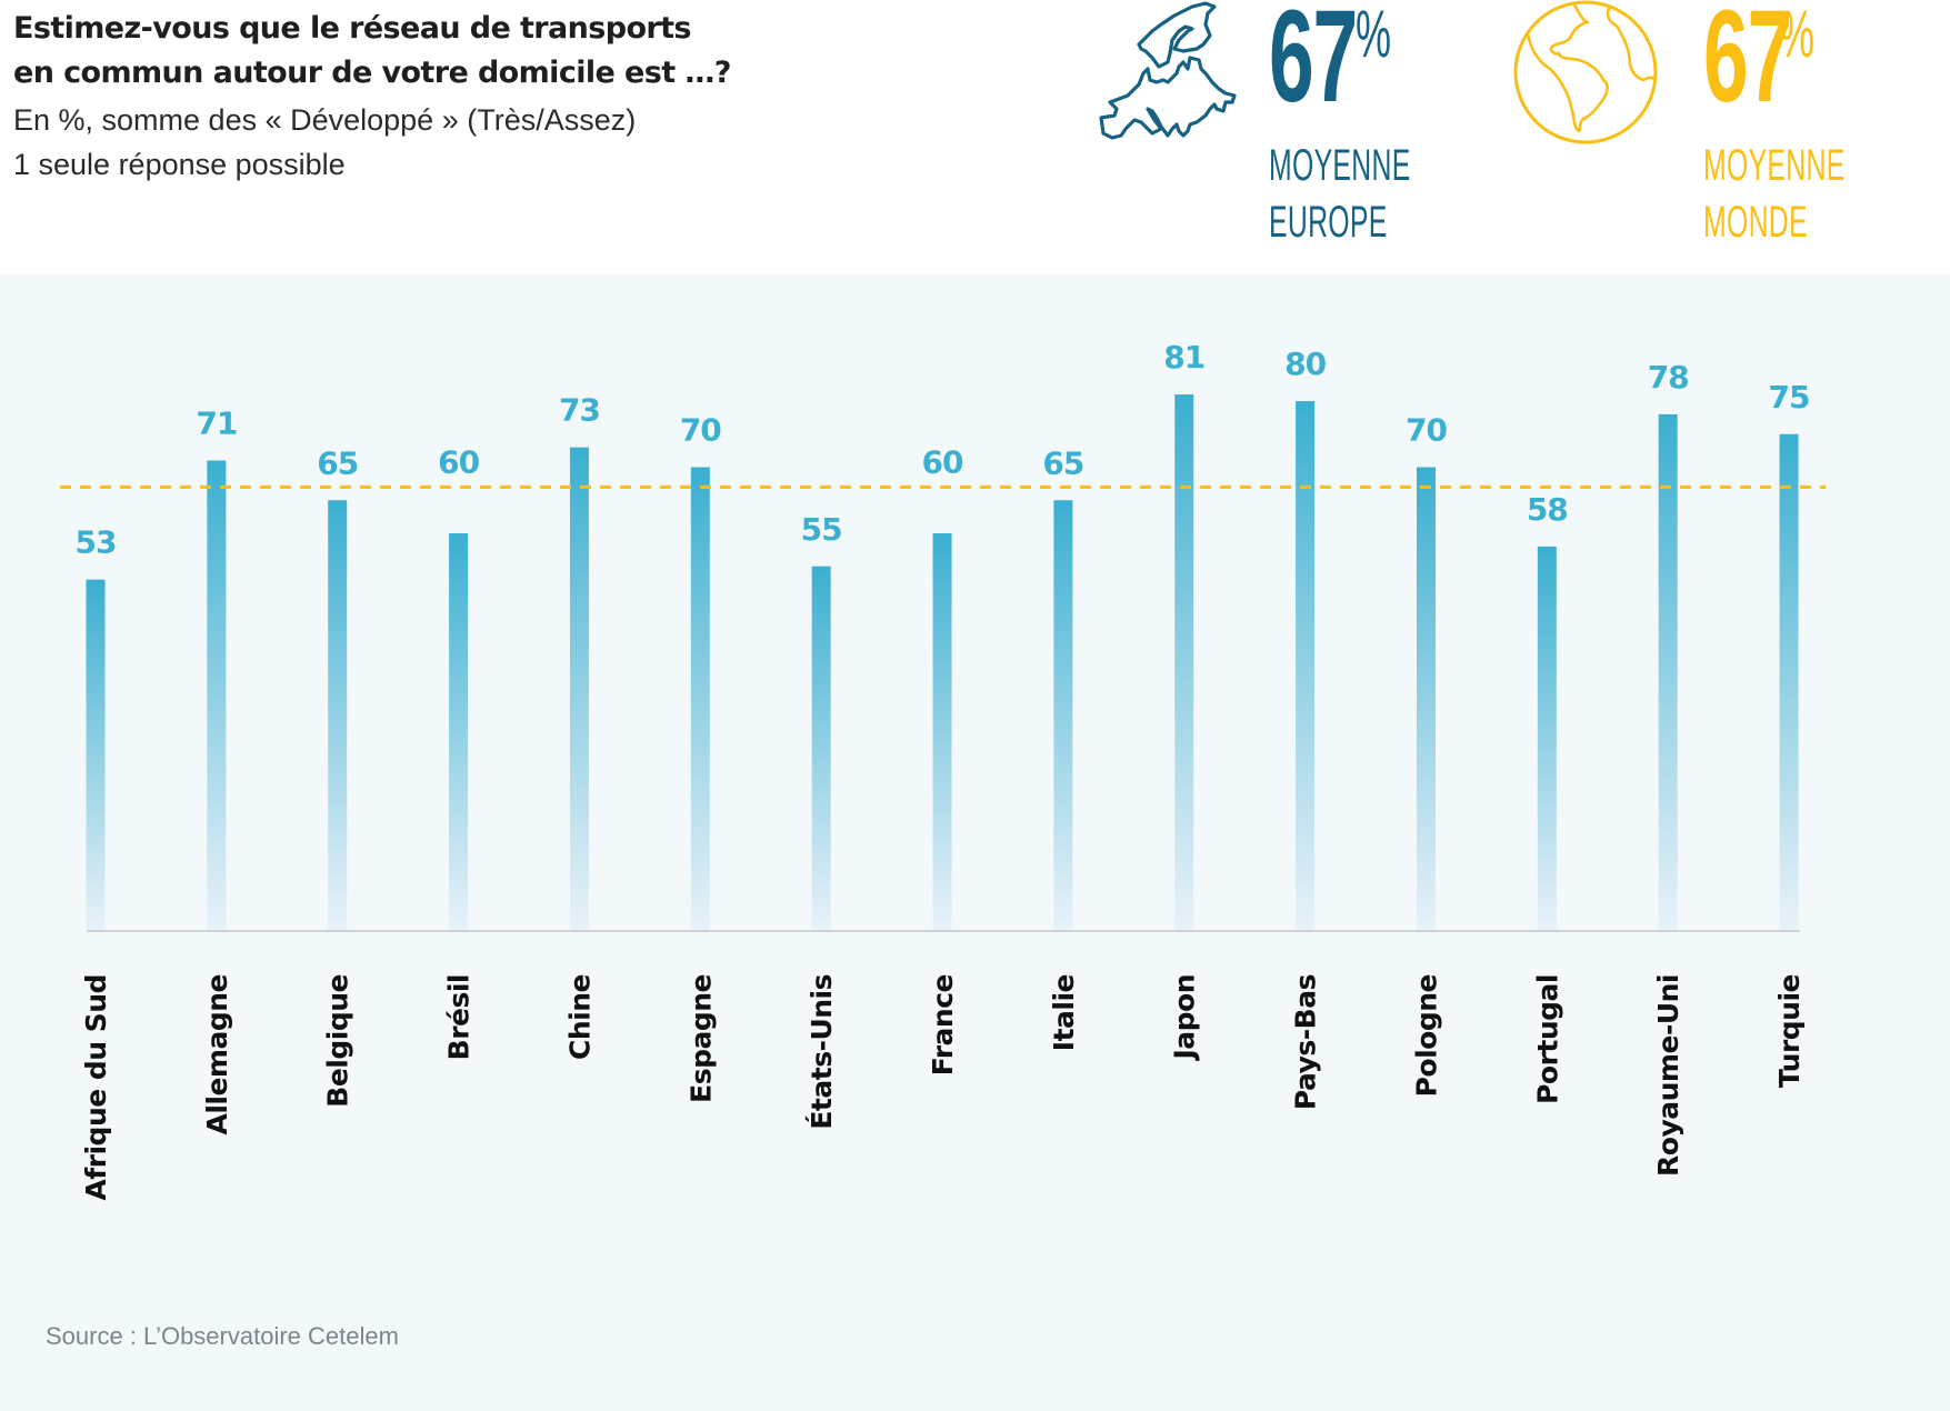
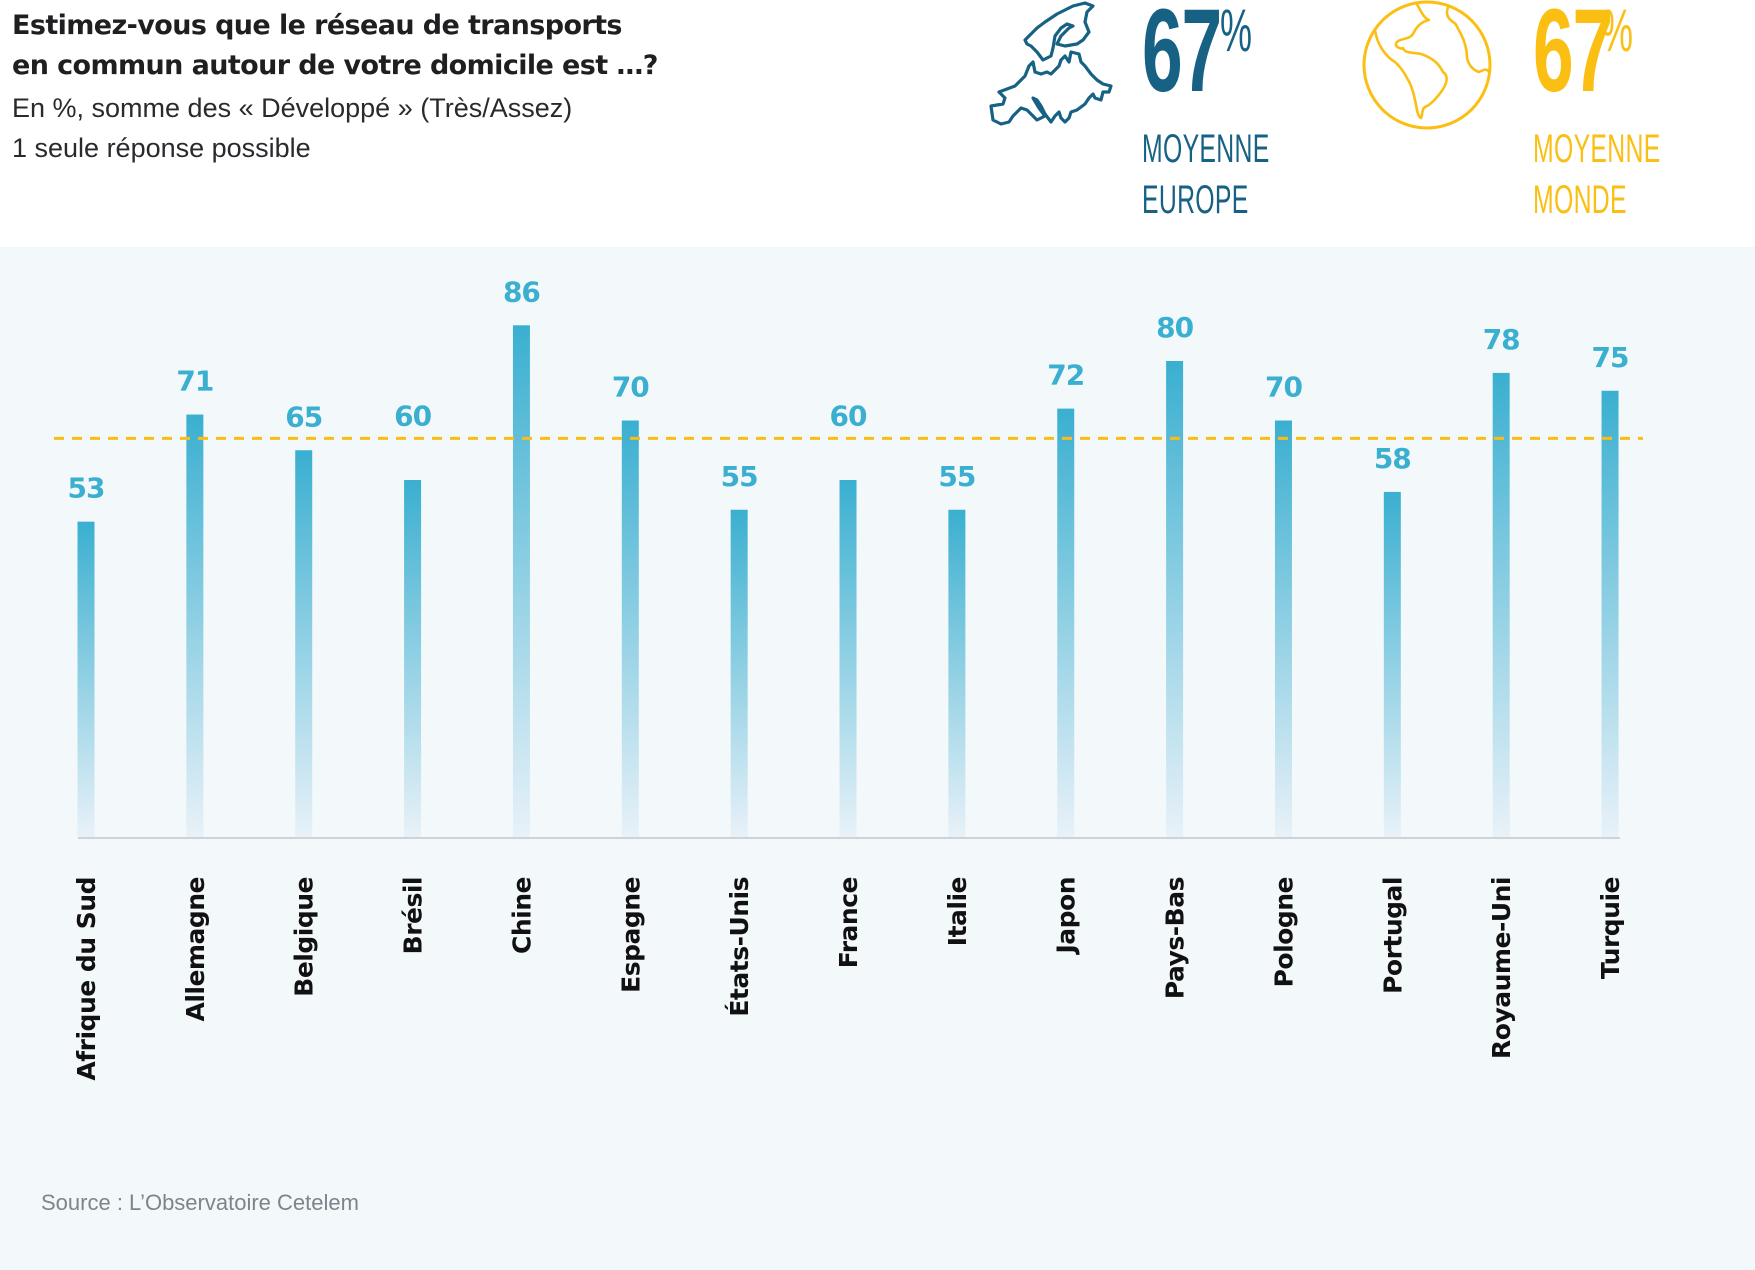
Chine: 73 -> 86
Italie: 65 -> 55
Japon: 81 -> 72
